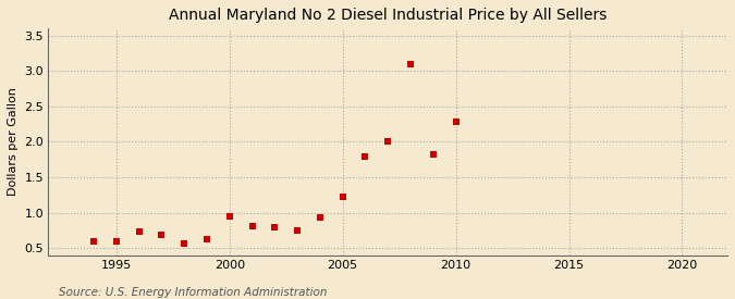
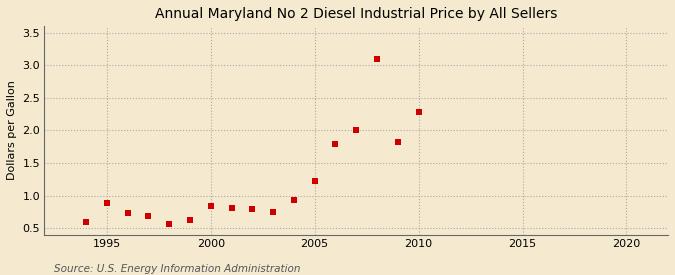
1995: 0.59 -> 0.88
2000: 0.95 -> 0.84
